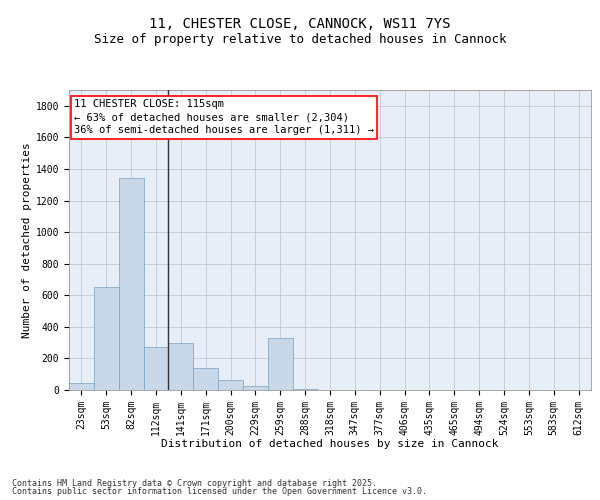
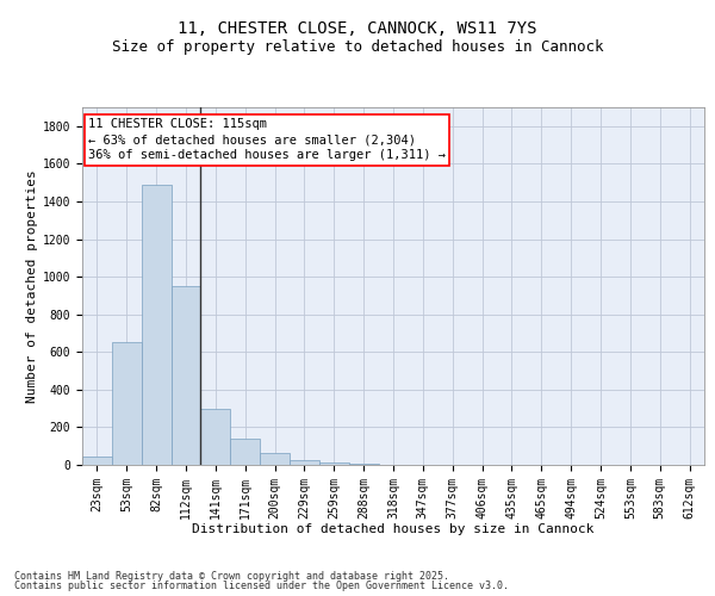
82sqm: 1340 -> 1490
112sqm: 270 -> 950
259sqm: 330 -> 20
